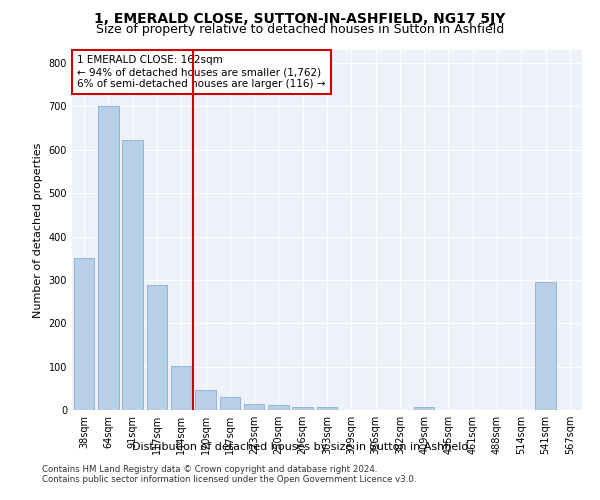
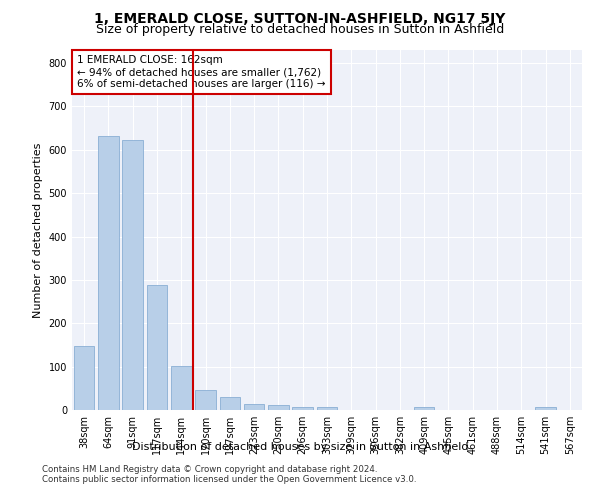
38sqm: 350 -> 148
64sqm: 700 -> 632
541sqm: 295 -> 8
